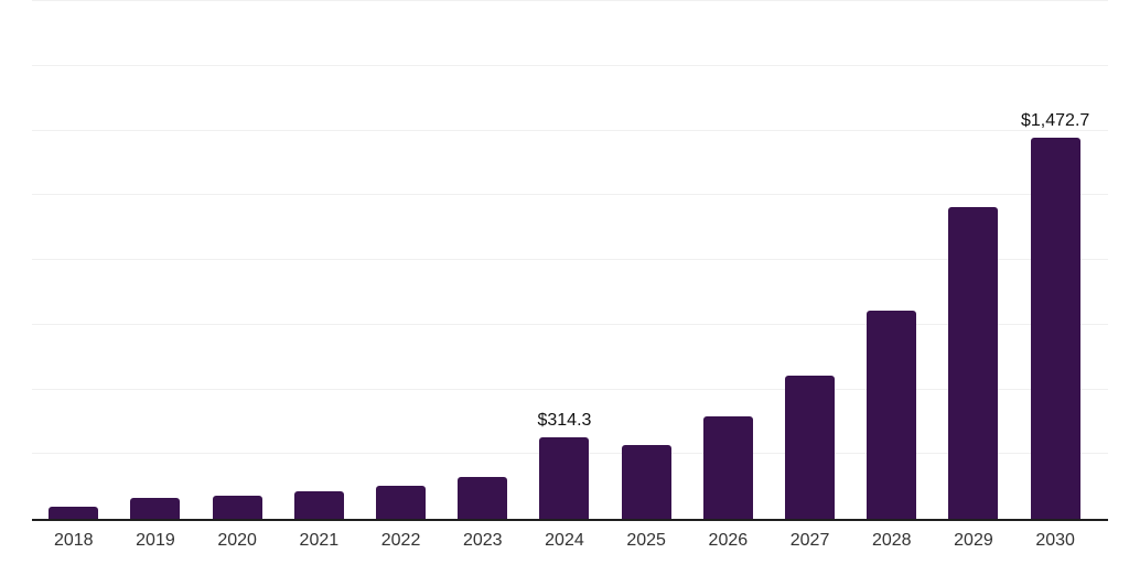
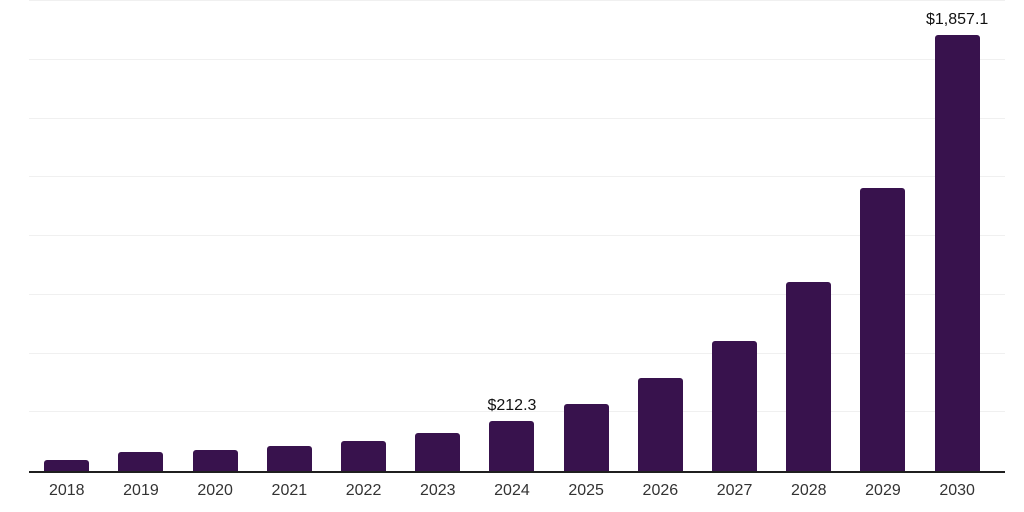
2024: $314.3 -> $212.3
2030: $1,472.7 -> $1,857.1
